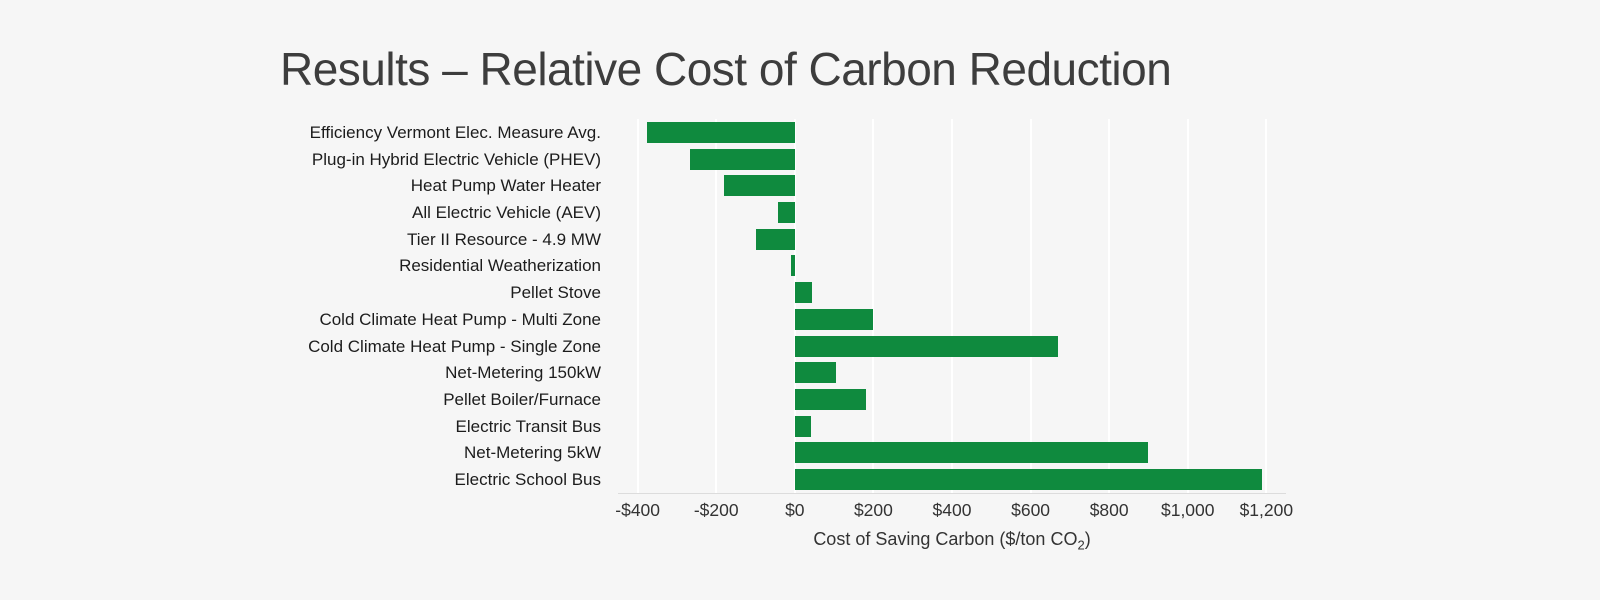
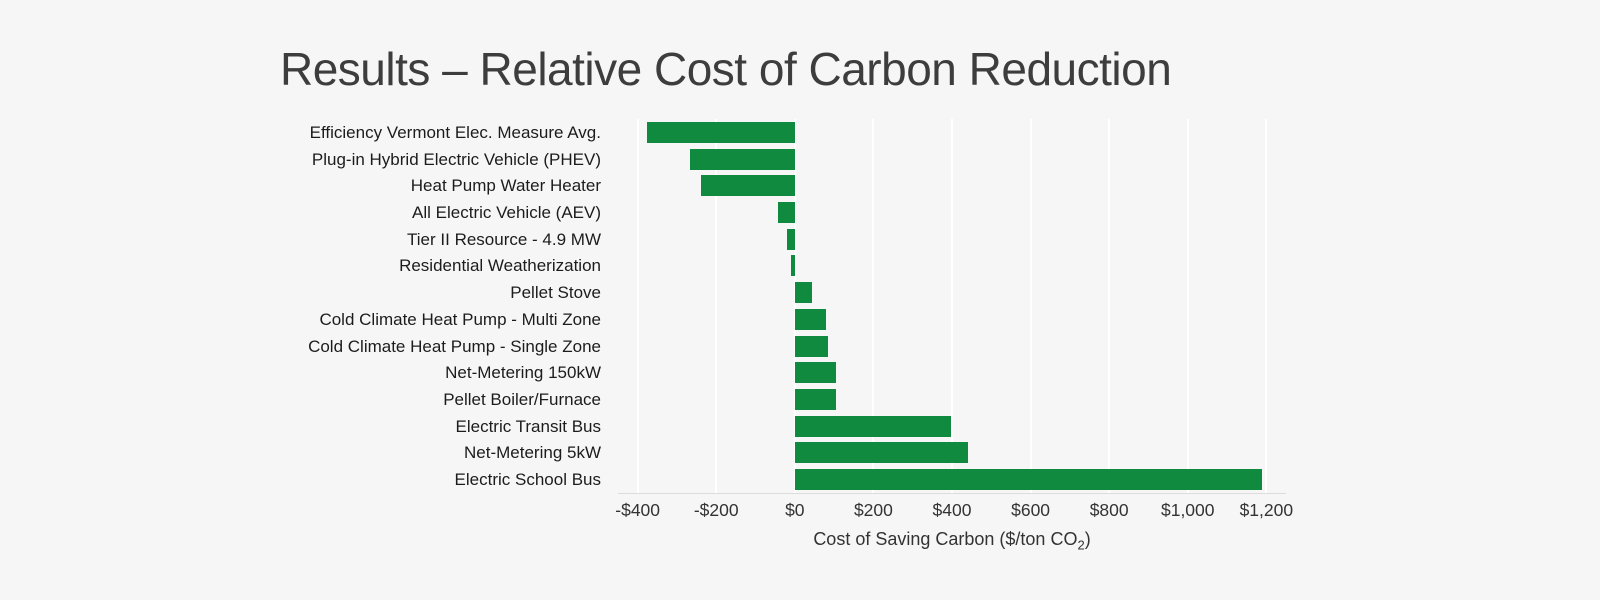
Heat Pump Water Heater: -$180 -> -$240
Tier II Resource - 4.9 MW: -$100 -> -$20
Cold Climate Heat Pump - Multi Zone: $200 -> $80
Cold Climate Heat Pump - Single Zone: $670 -> $80
Pellet Boiler/Furnace: $180 -> $110
Electric Transit Bus: $40 -> $400
Net-Metering 5kW: $900 -> $440
